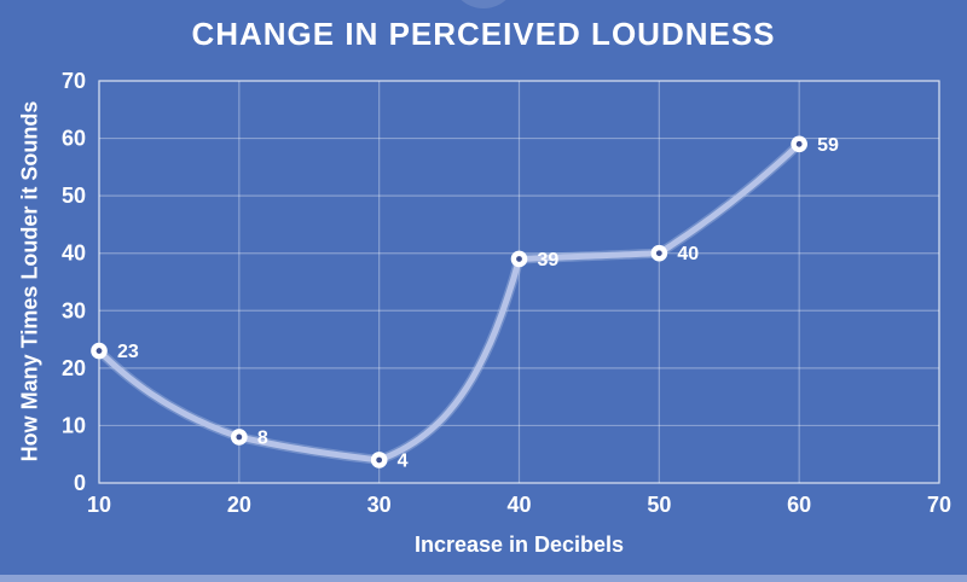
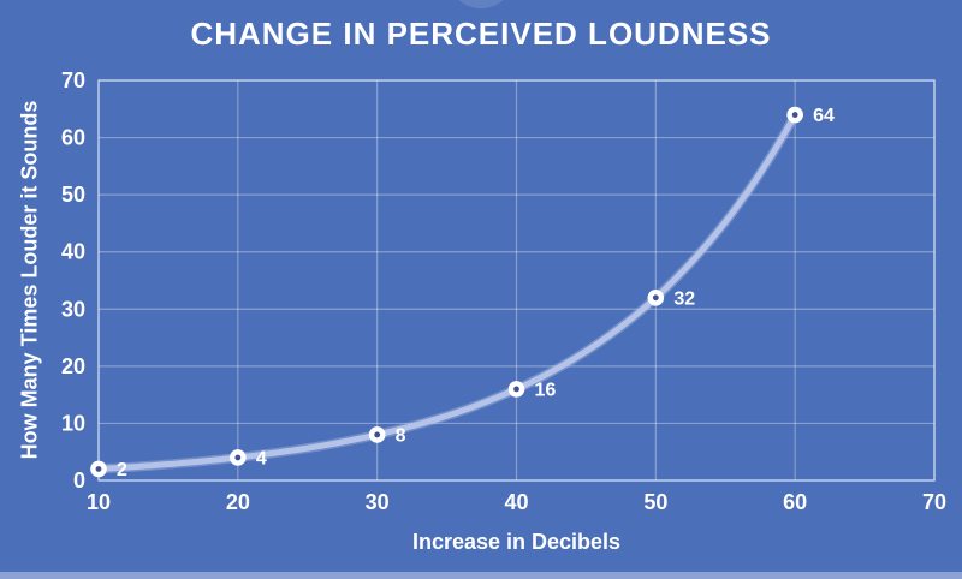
10: 23 -> 2
20: 8 -> 4
30: 4 -> 8
40: 39 -> 16
50: 40 -> 32
60: 59 -> 64
